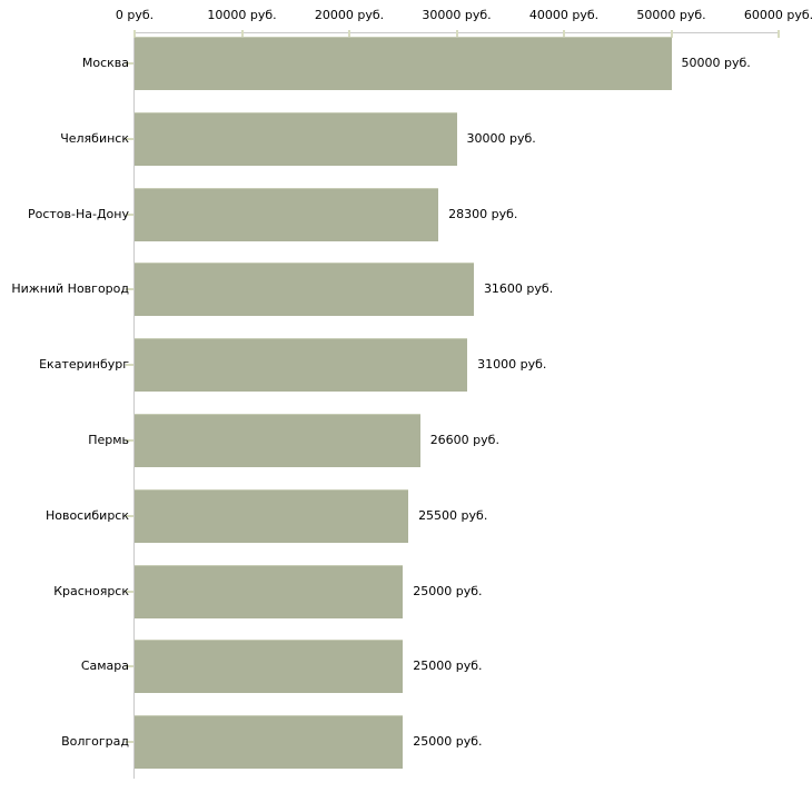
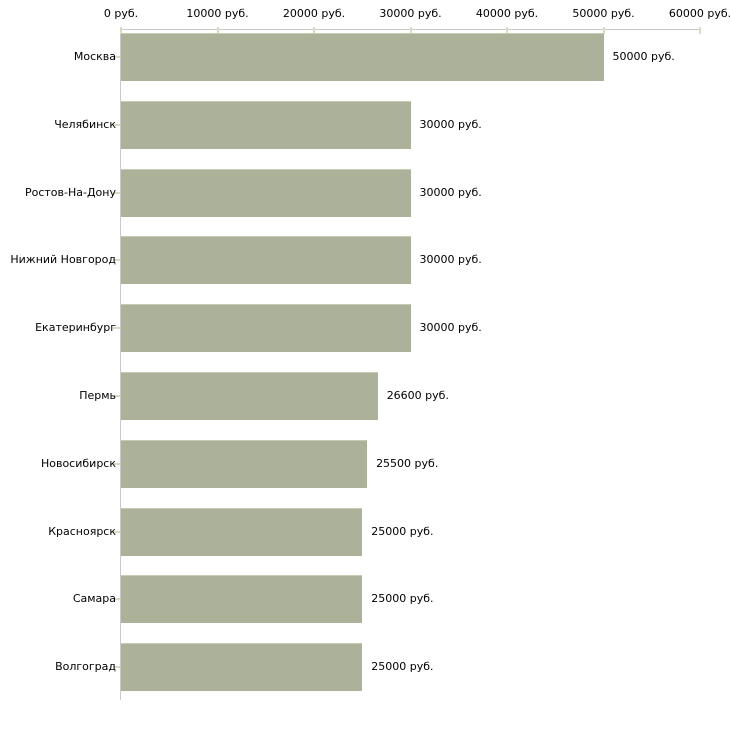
Ростов-На-Дону: 28300 -> 30000
Нижний Новгород: 31600 -> 30000
Екатеринбург: 31000 -> 30000
